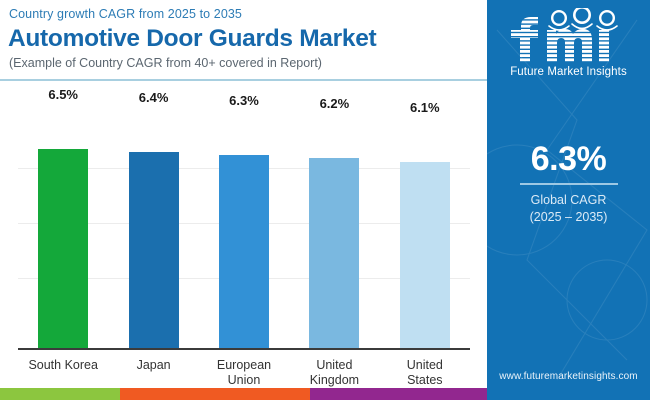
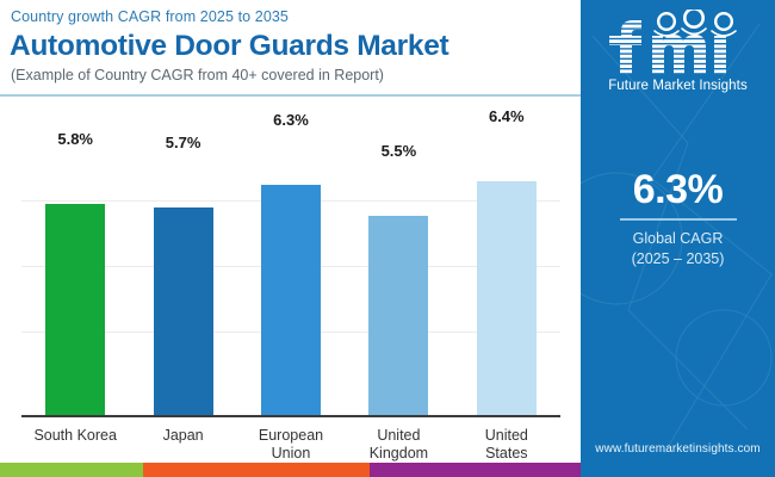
South Korea: 6.5% -> 5.8%
Japan: 6.4% -> 5.7%
United Kingdom: 6.2% -> 5.5%
United States: 6.1% -> 6.4%
